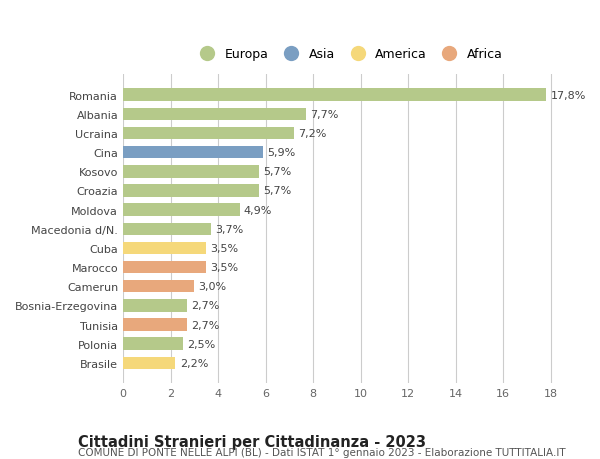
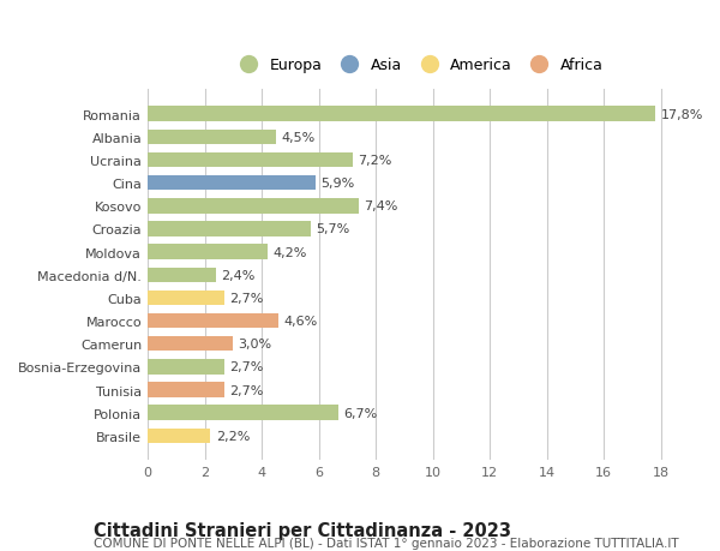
Albania: 7,7% -> 4,5%
Kosovo: 5,7% -> 7,4%
Moldova: 4,9% -> 4,2%
Macedonia d/N.: 3,7% -> 2,4%
Cuba: 3,5% -> 2,7%
Marocco: 3,5% -> 4,6%
Polonia: 2,5% -> 6,7%
